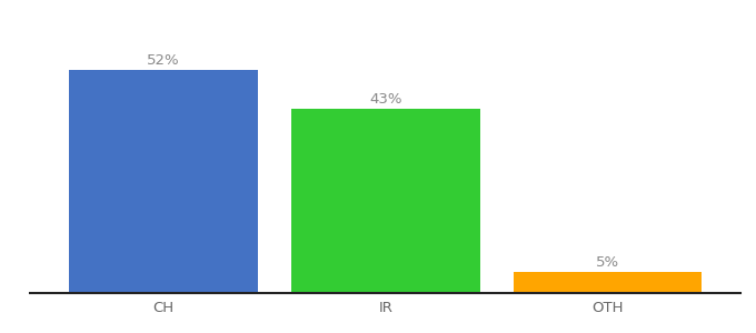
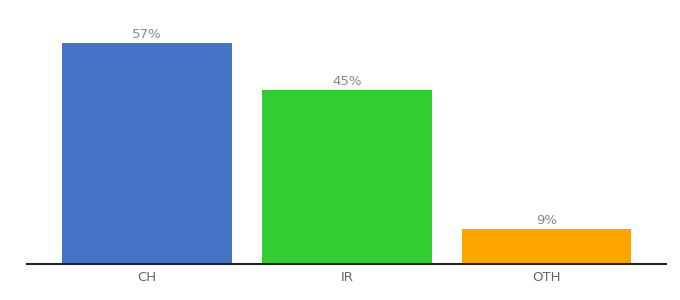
CH: 52% -> 57%
IR: 43% -> 45%
OTH: 5% -> 9%
